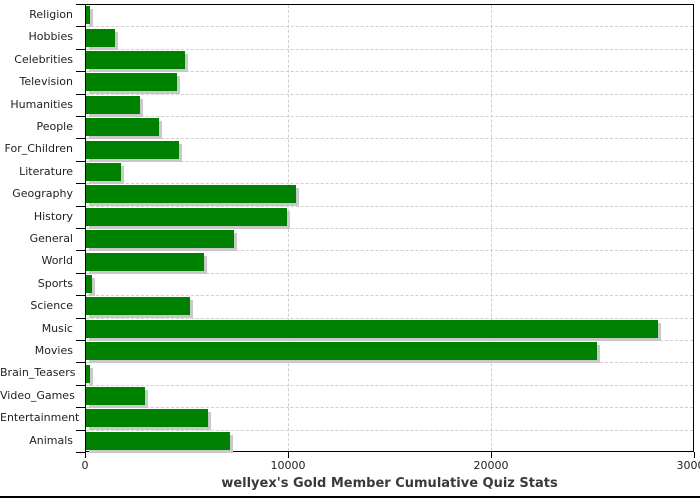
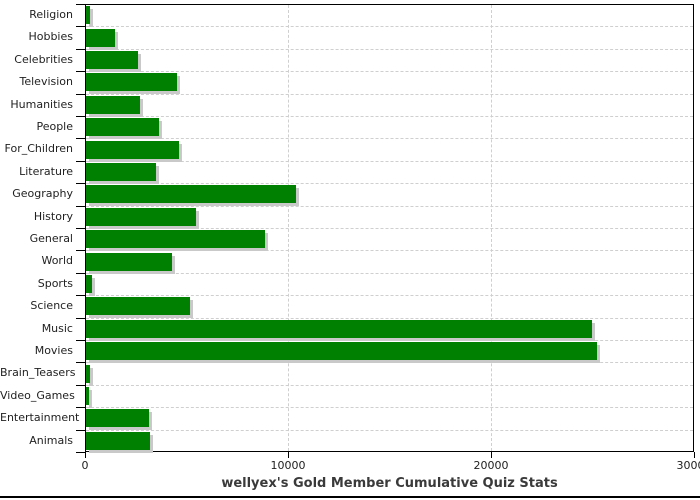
Celebrities: 4900 -> 2600
Literature: 1700 -> 3400
History: 9900 -> 5400
General: 7300 -> 8800
World: 5800 -> 4200
Music: 28200 -> 25000
Video_Games: 2900 -> 200
Entertainment: 6000 -> 3100
Animals: 7100 -> 3200
